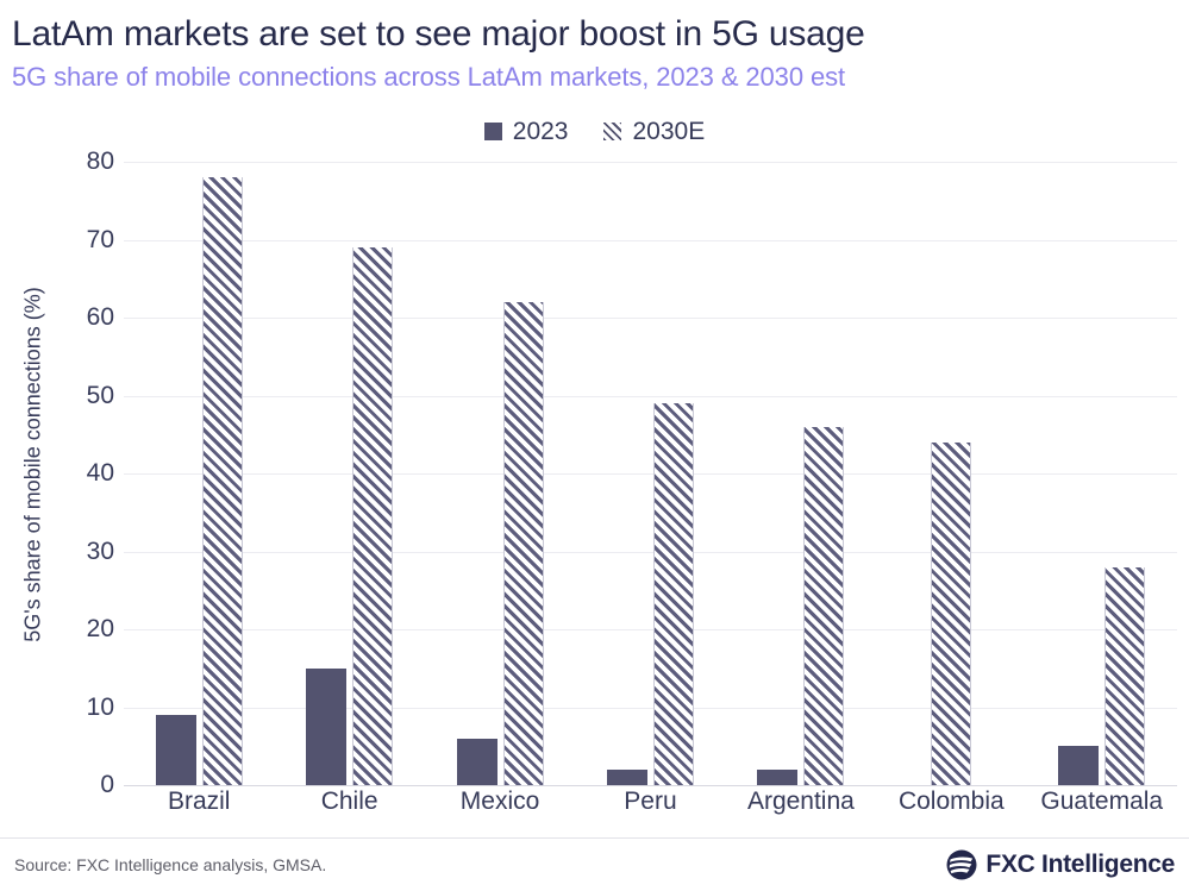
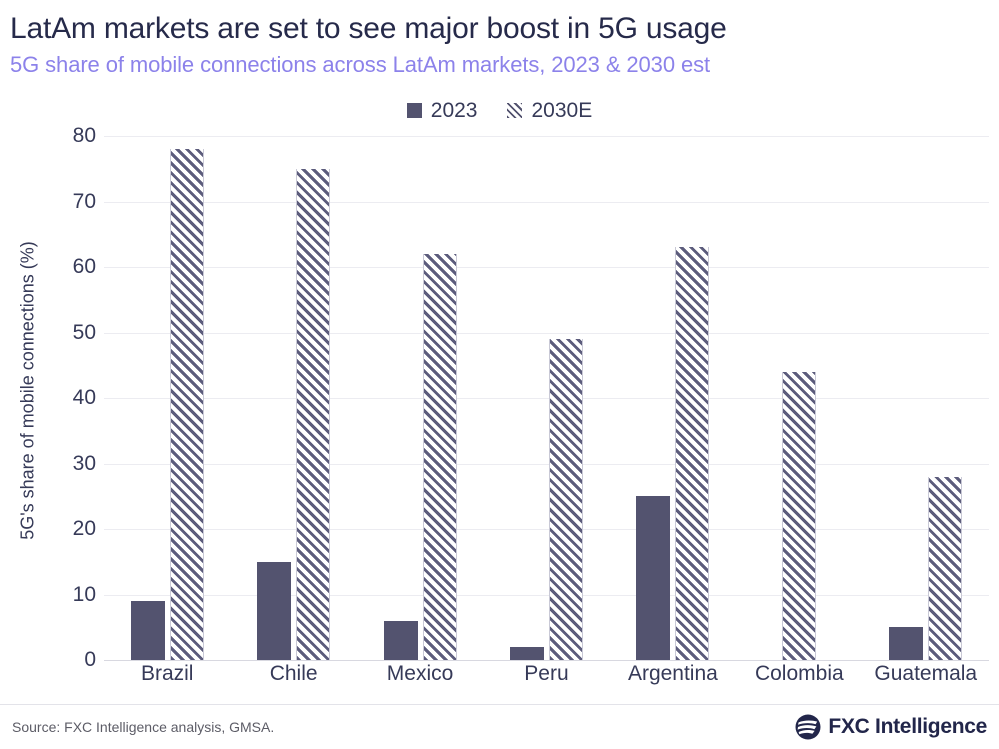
2030E/Chile: 69 -> 75
2023/Argentina: 2 -> 25
2030E/Argentina: 46 -> 63
